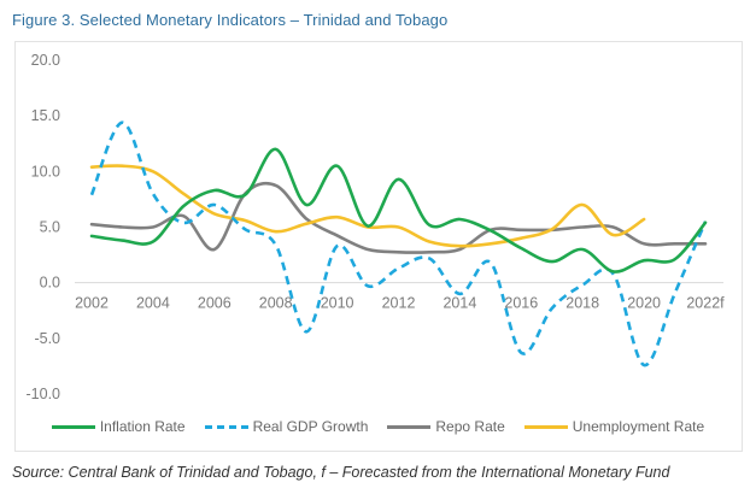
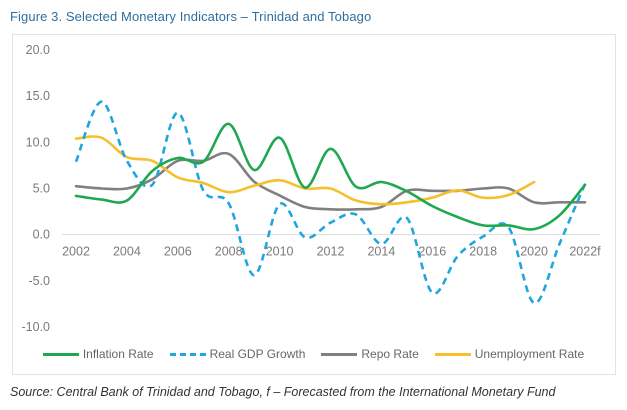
Unemployment Rate/2004: 10 -> 8
Real GDP Growth/2006: 7 -> 13
Repo Rate/2006: 3 -> 8
Inflation Rate/2018: 3 -> 1
Unemployment Rate/2018: 7 -> 4
Inflation Rate/2020: 2 -> 1
